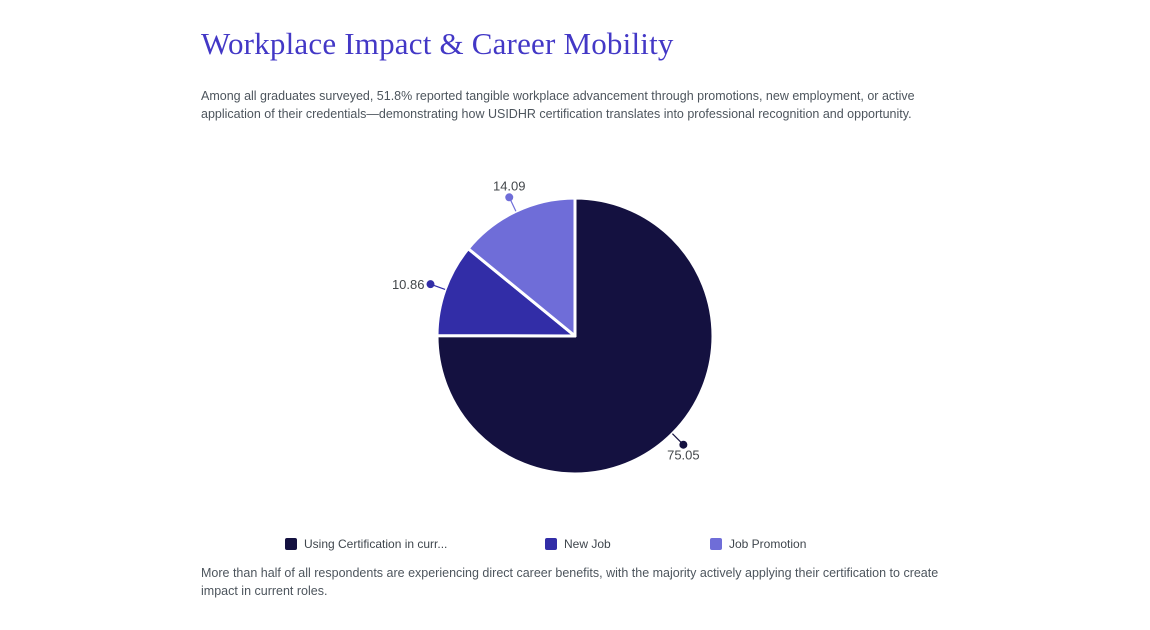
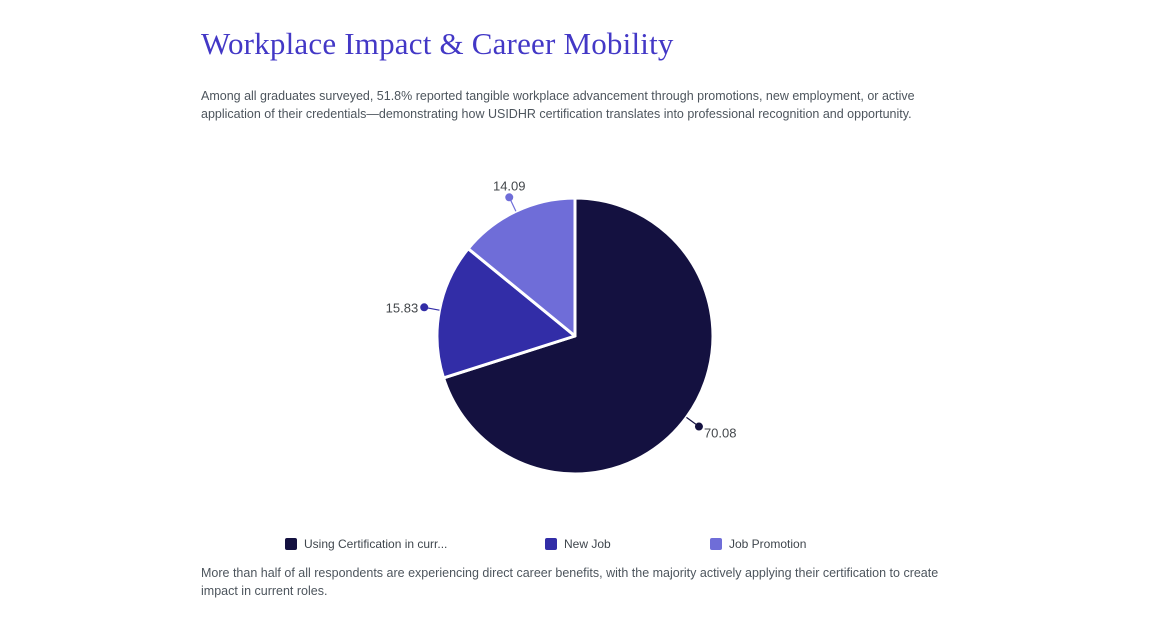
Using Certification in curr...: 75.05 -> 70.08
New Job: 10.86 -> 15.83
